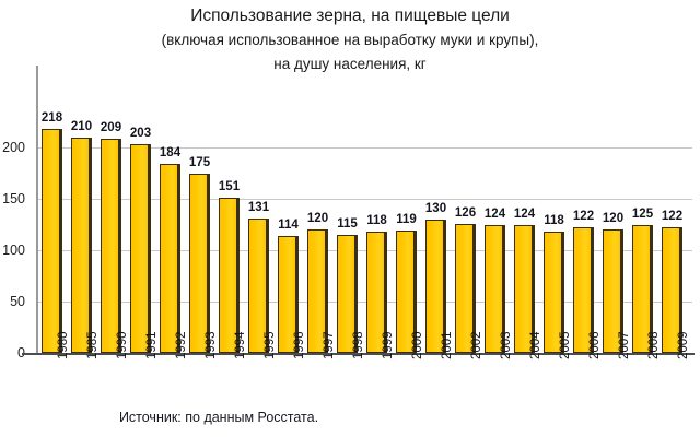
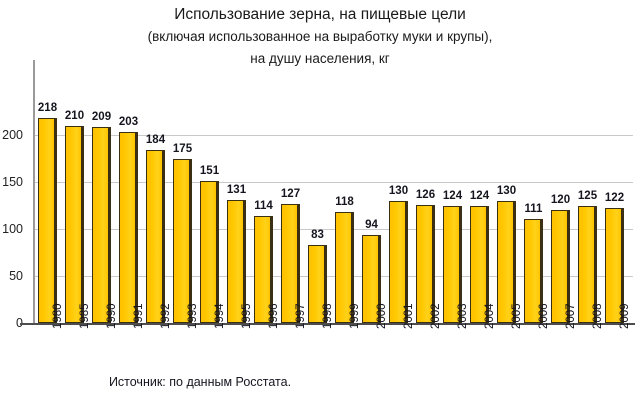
1997: 120 -> 127
1998: 115 -> 83
2000: 119 -> 94
2005: 118 -> 130
2006: 122 -> 111
